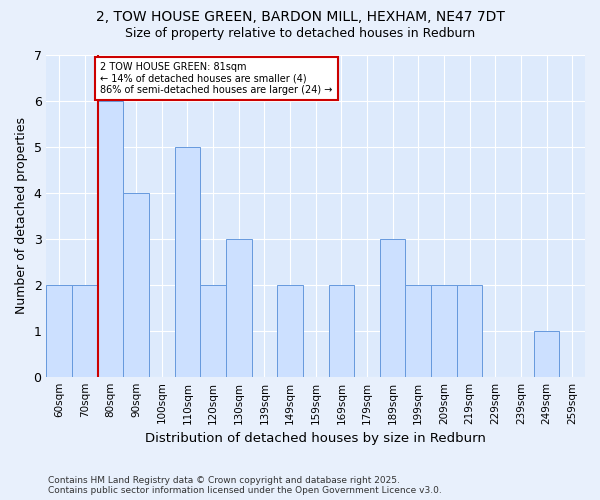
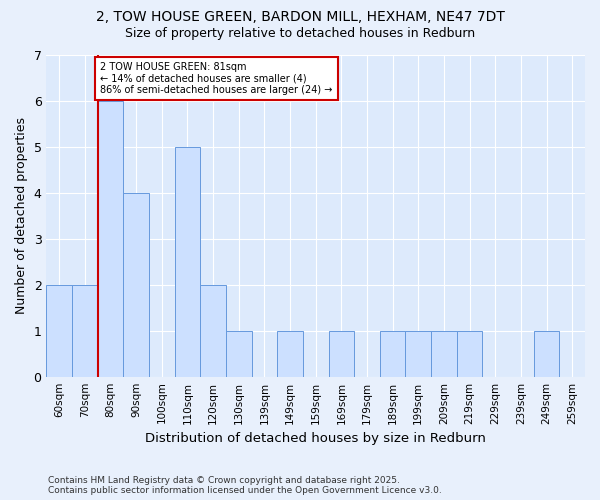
130sqm: 3 -> 1
149sqm: 2 -> 1
169sqm: 2 -> 1
189sqm: 3 -> 1
199sqm: 2 -> 1
209sqm: 2 -> 1
219sqm: 2 -> 1
